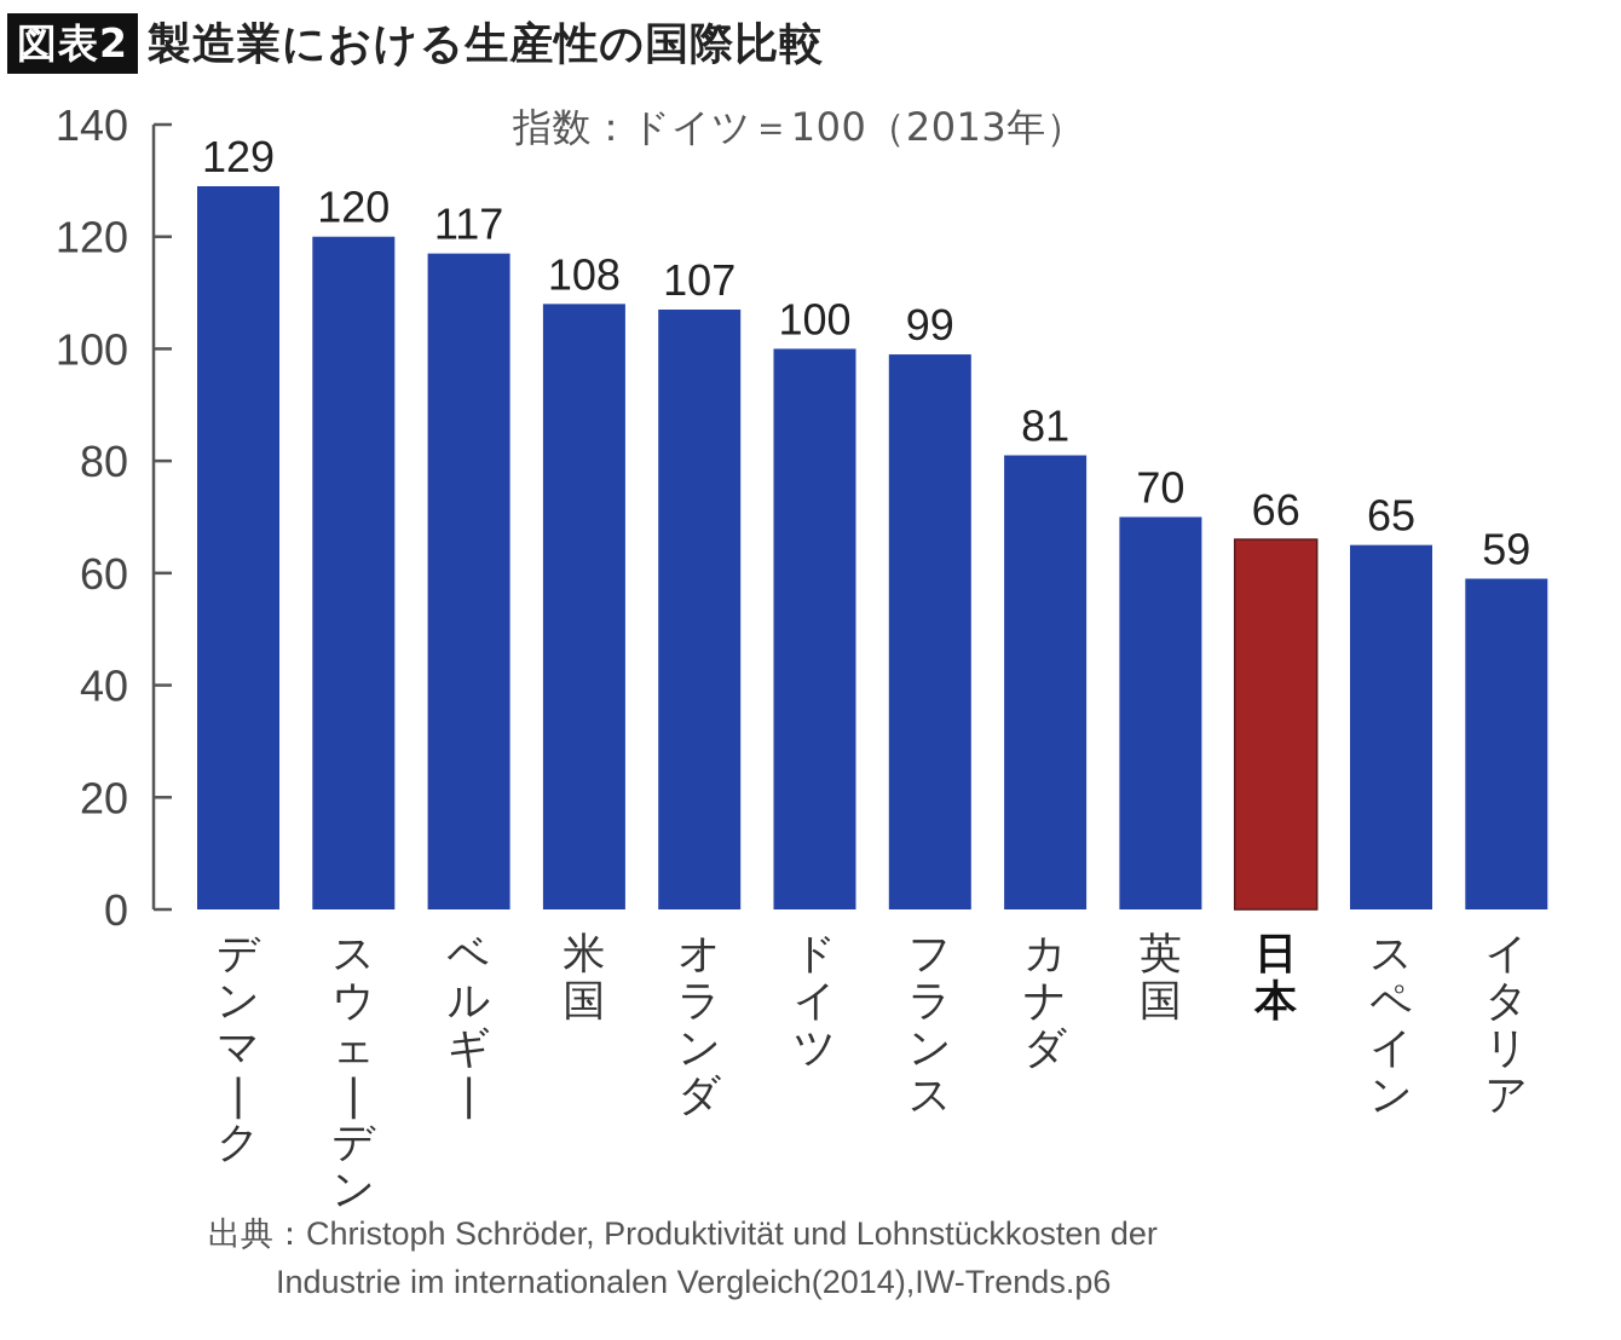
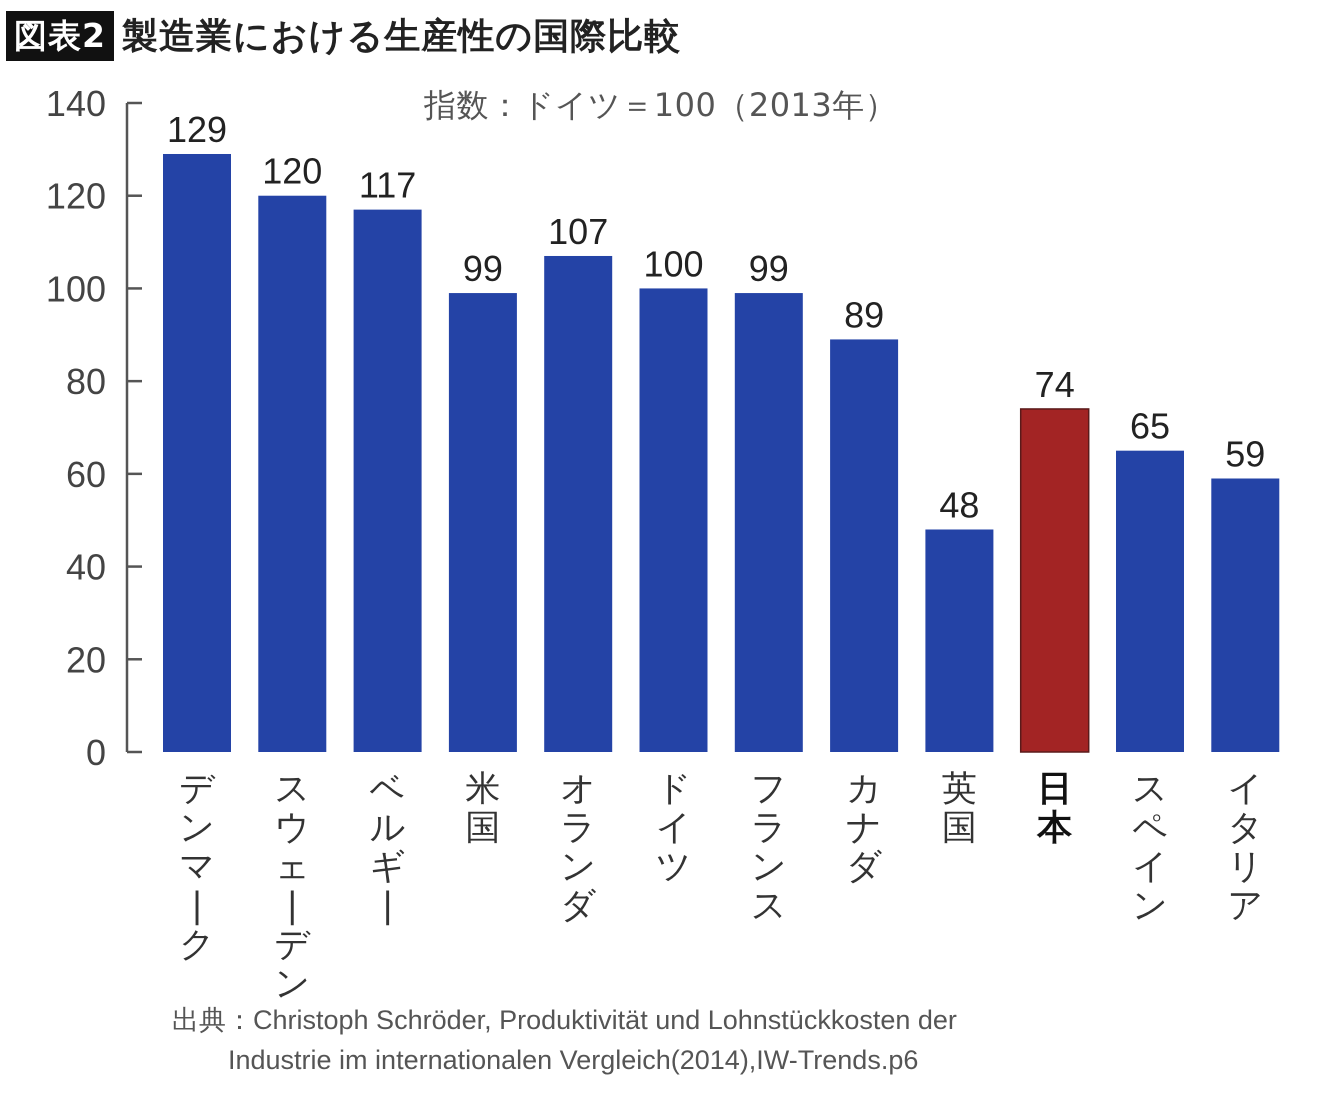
米国: 108 -> 99
カナダ: 81 -> 89
英国: 70 -> 48
日本: 66 -> 74
